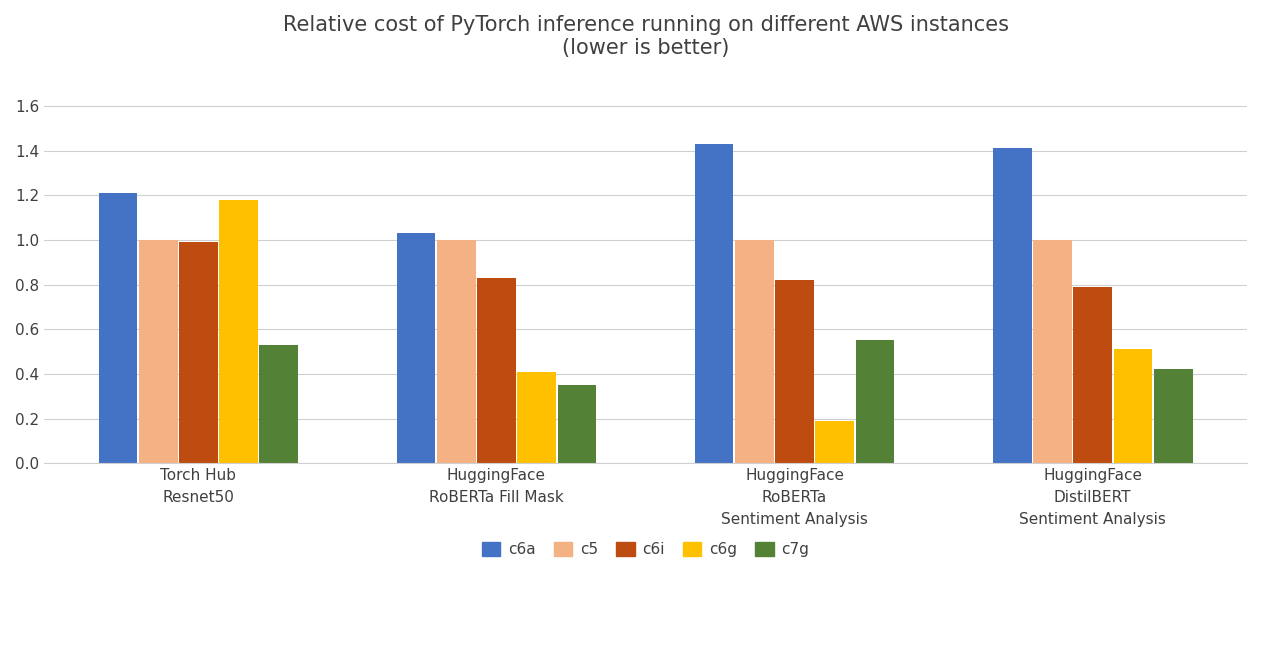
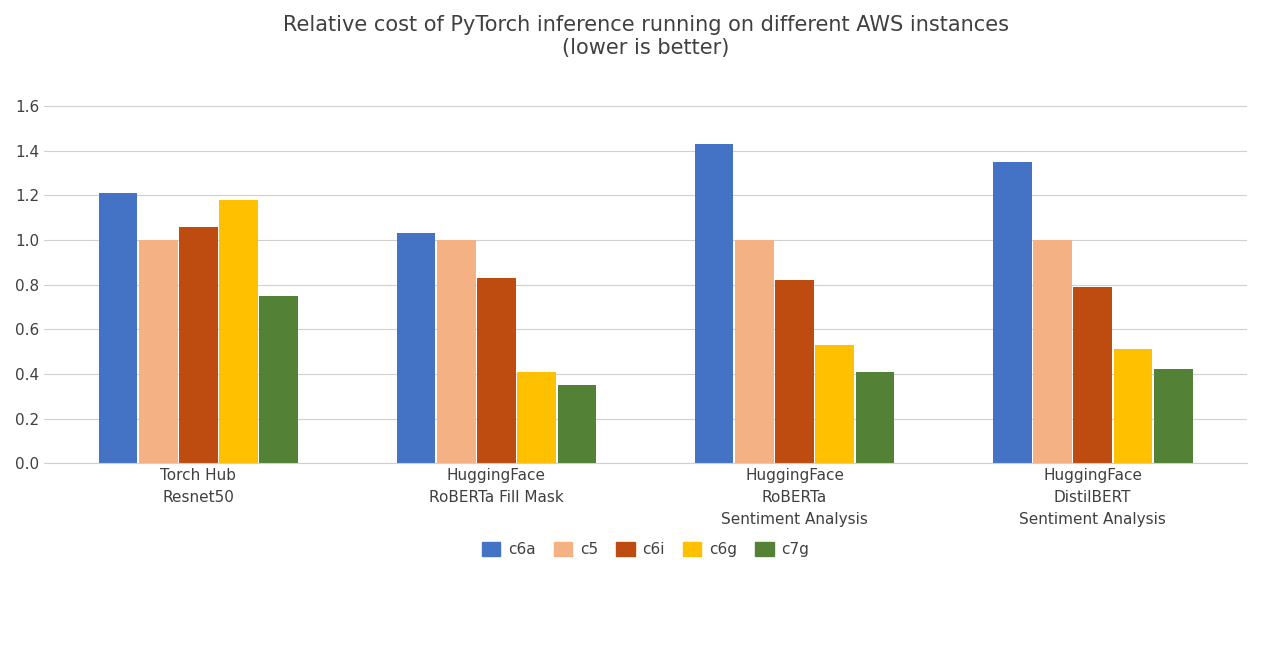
c6i/Torch Hub Resnet50: 0.99 -> 1.06
c7g/Torch Hub Resnet50: 0.53 -> 0.75
c6g/HuggingFace RoBERTa Sentiment Analysis: 0.19 -> 0.53
c7g/HuggingFace RoBERTa Sentiment Analysis: 0.55 -> 0.41
c6a/HuggingFace DistilBERT Sentiment Analysis: 1.41 -> 1.35
